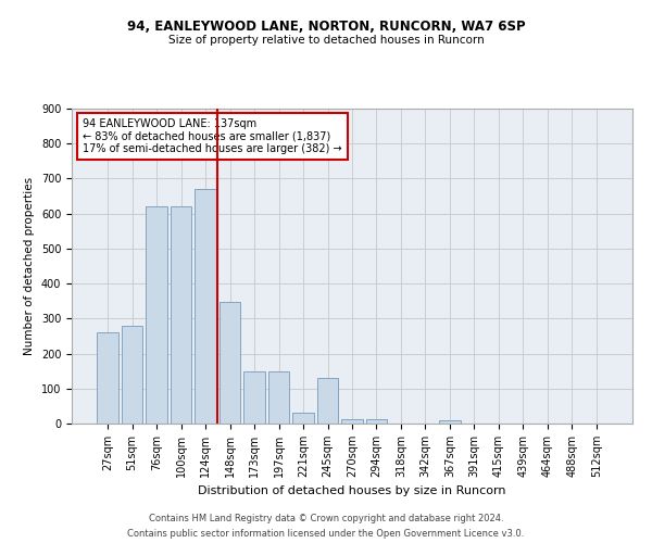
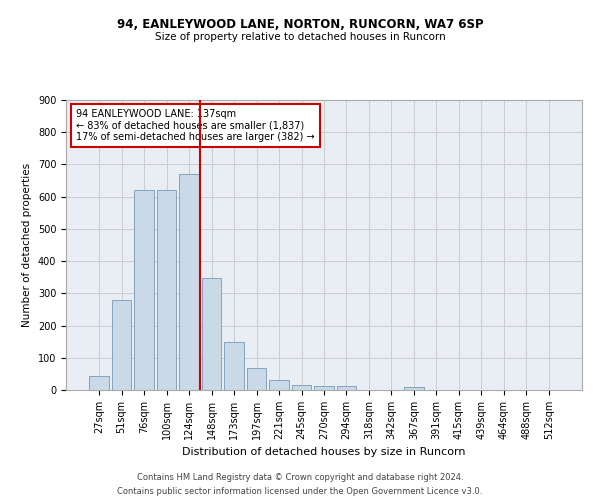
27sqm: 260 -> 42
197sqm: 150 -> 67
245sqm: 130 -> 15
